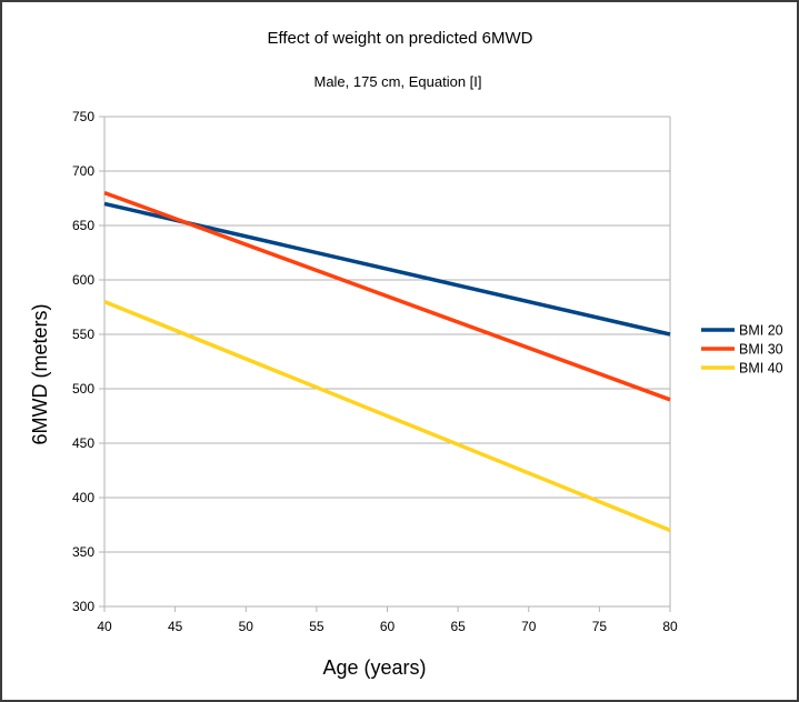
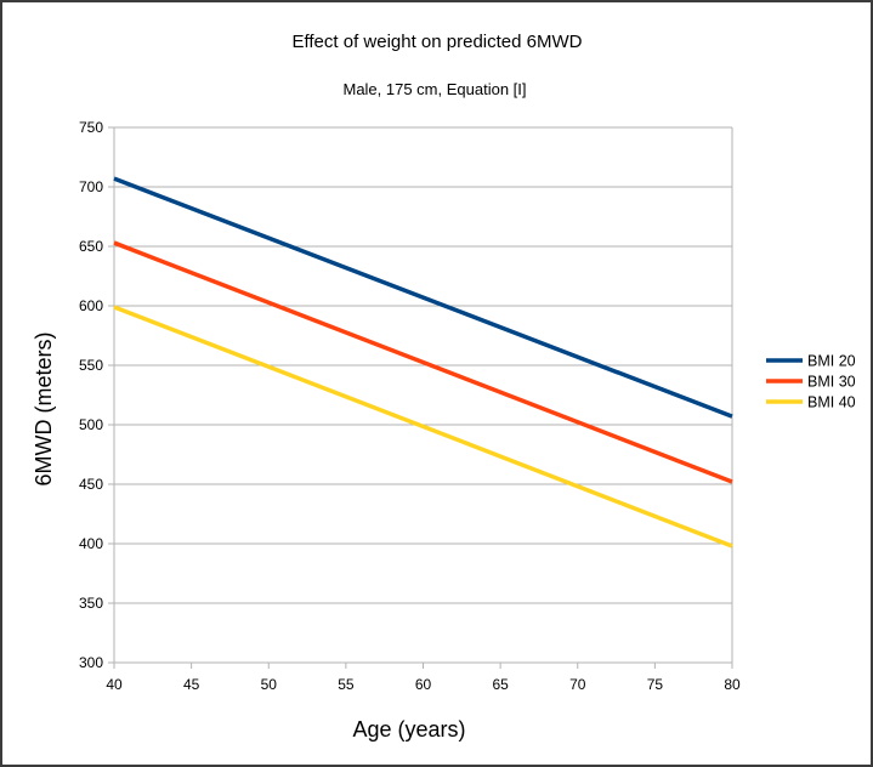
BMI 20/40: 670 -> 710
BMI 30/40: 680 -> 650
BMI 40/40: 580 -> 600
BMI 20/80: 550 -> 510
BMI 30/80: 490 -> 450
BMI 40/80: 370 -> 400
